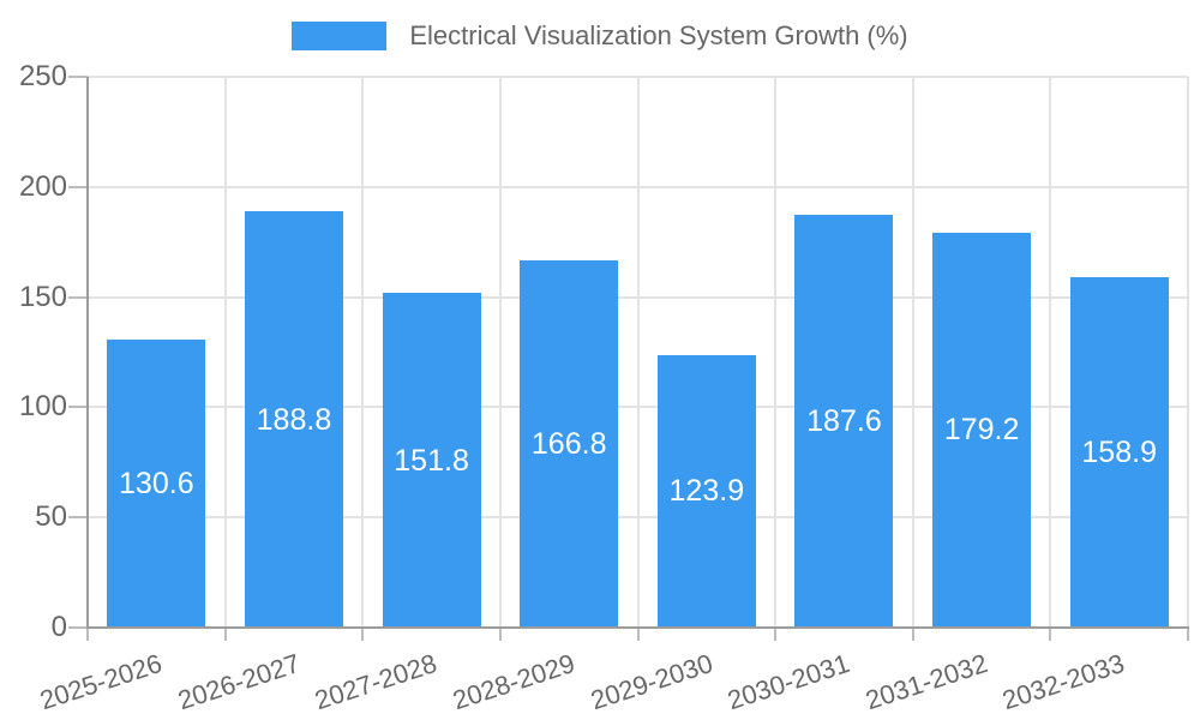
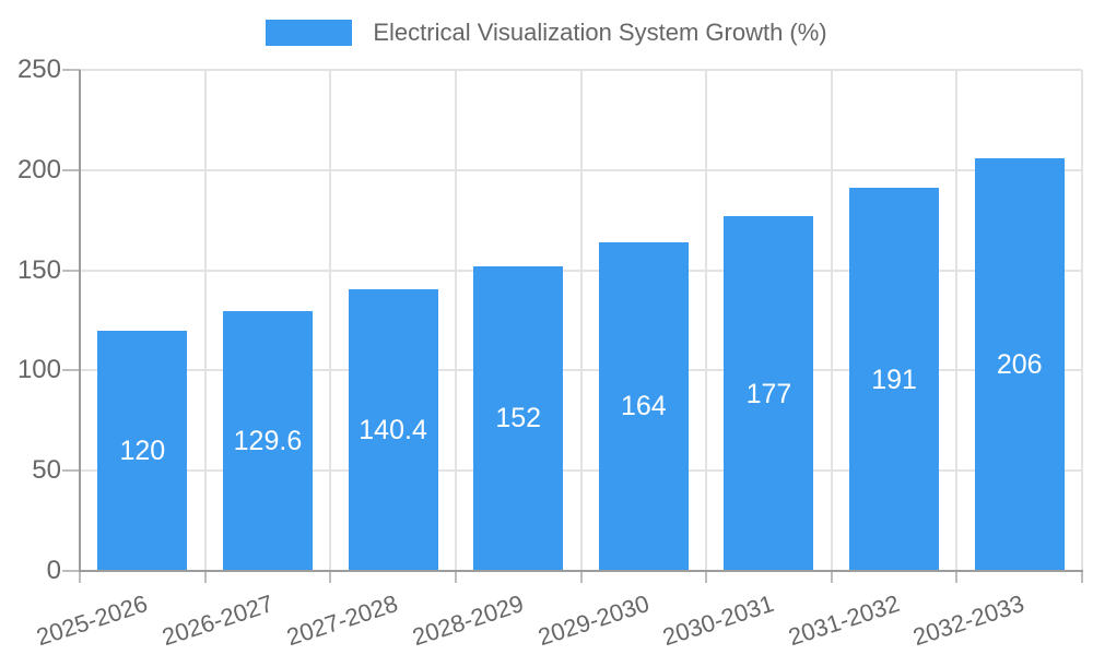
2025-2026: 130.6 -> 120
2026-2027: 188.8 -> 129.6
2027-2028: 151.8 -> 140.4
2028-2029: 166.8 -> 152
2029-2030: 123.9 -> 164
2030-2031: 187.6 -> 177
2031-2032: 179.2 -> 191
2032-2033: 158.9 -> 206
